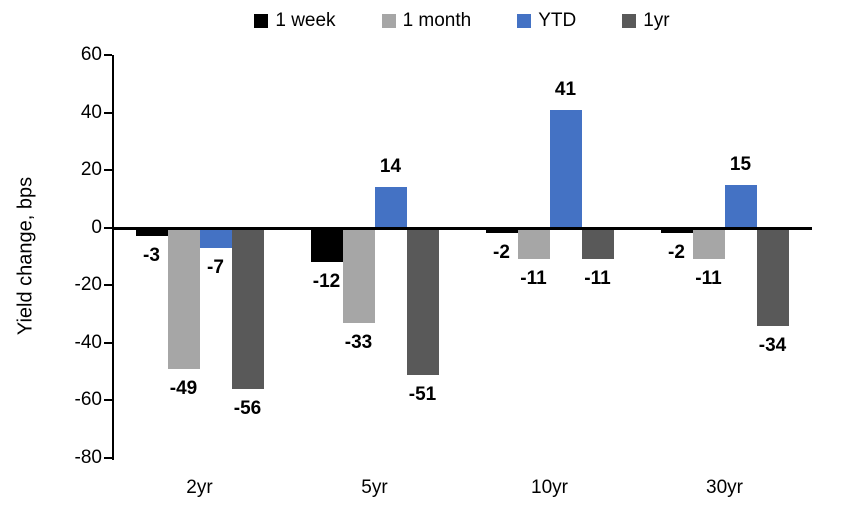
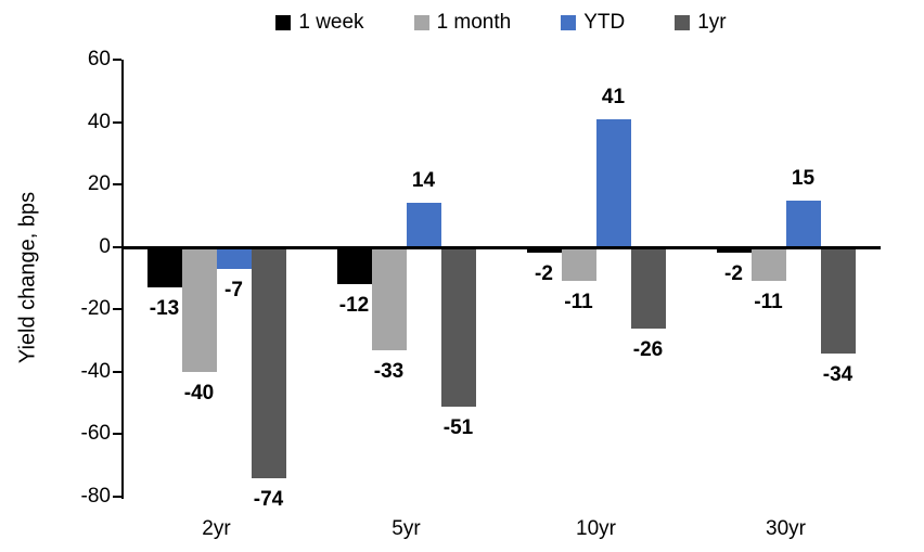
1 week/2yr: -3 -> -13
1 month/2yr: -49 -> -40
1yr/2yr: -56 -> -74
1yr/10yr: -11 -> -26
